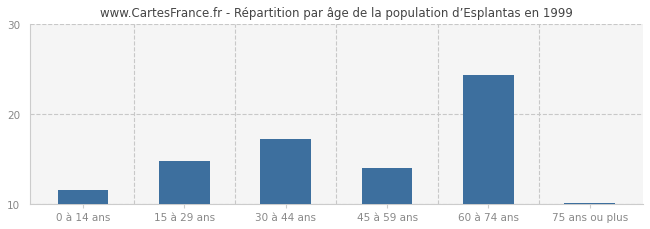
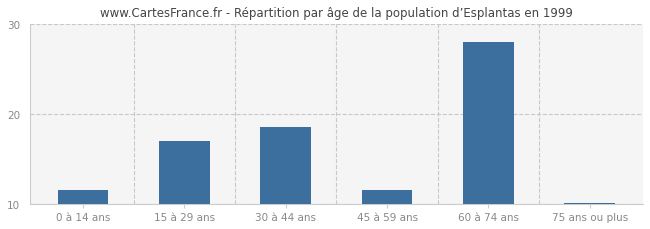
15 à 29 ans: 14.8 -> 17.0
30 à 44 ans: 17.2 -> 18.5
45 à 59 ans: 14.0 -> 11.5
60 à 74 ans: 24.4 -> 28.0
